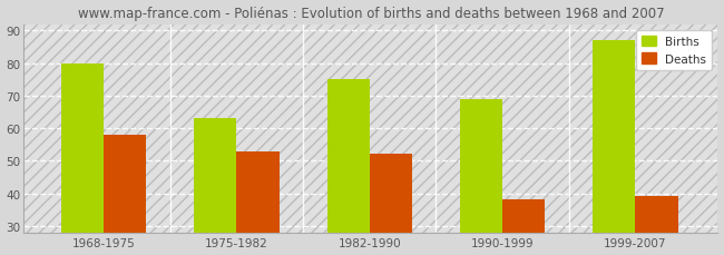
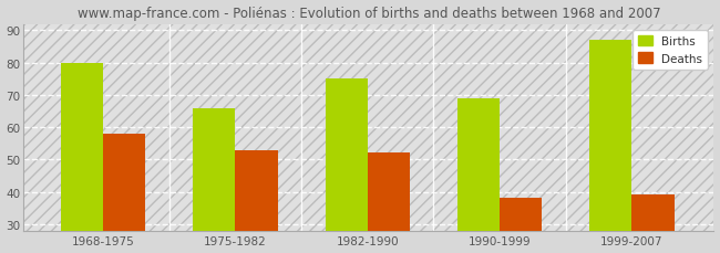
Births/1975-1982: 63 -> 66
